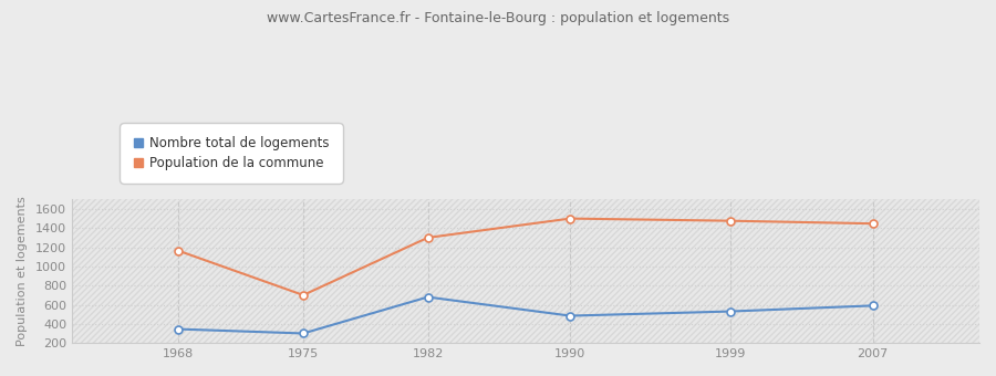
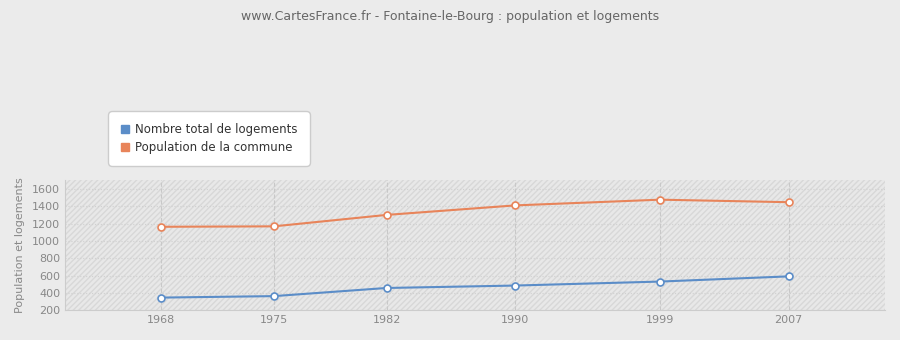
Nombre total de logements/1975: 300 -> 360
Population de la commune/1975: 700 -> 1170
Nombre total de logements/1982: 680 -> 460
Population de la commune/1990: 1500 -> 1410
